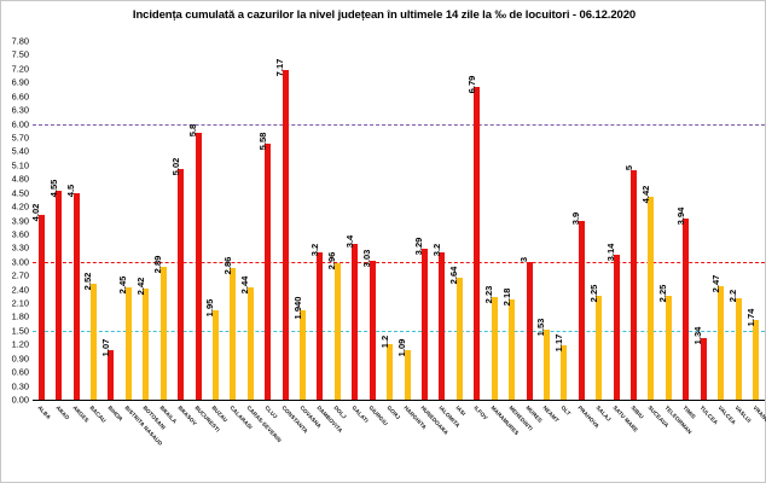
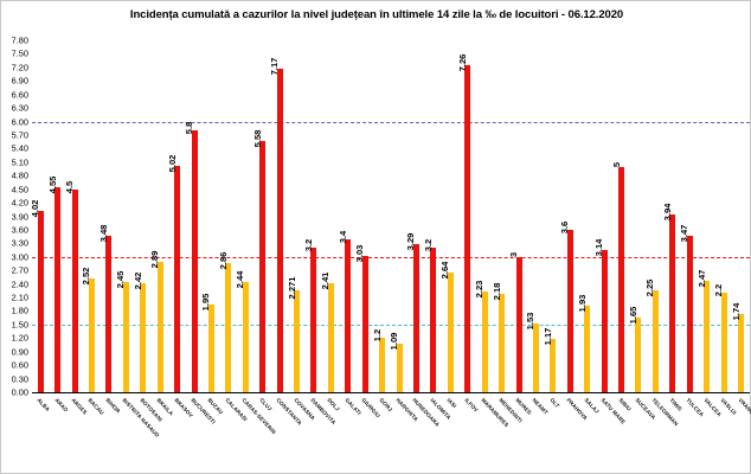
BIHOR: 1.07 -> 3.48
COVASNA: 1.940 -> 2.271
DOLJ: 2.96 -> 2.41
ILFOV: 6.79 -> 7.26
PRAHOVA: 3.9 -> 3.6
SALAJ: 2.25 -> 1.93
SUCEAVA: 4.42 -> 1.65
TULCEA: 1.34 -> 3.47
